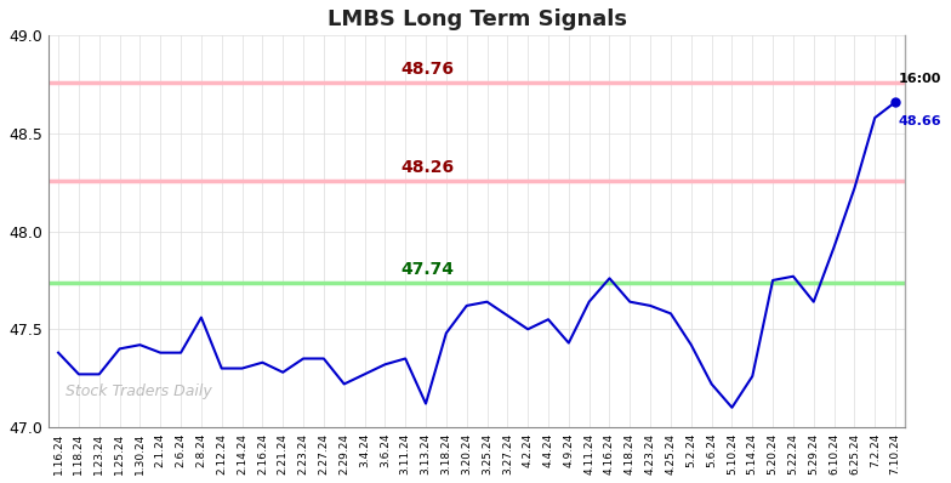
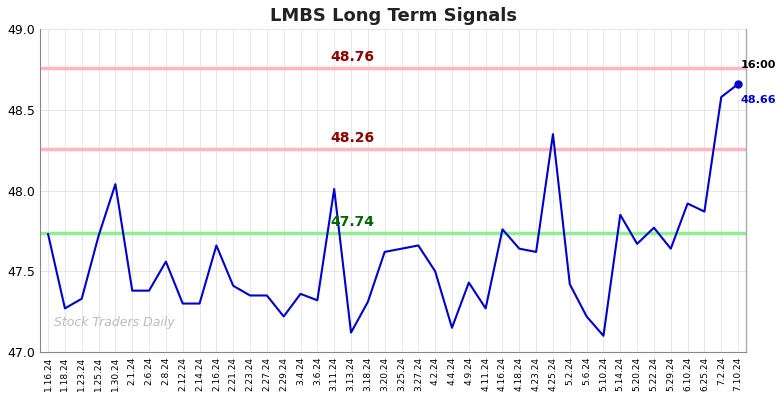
1.16.24: 47.38 -> 47.73
1.23.24: 47.27 -> 47.33
1.25.24: 47.40 -> 47.72
1.30.24: 47.42 -> 48.04
2.16.24: 47.33 -> 47.66
2.21.24: 47.28 -> 47.41
3.4.24: 47.27 -> 47.36
3.11.24: 47.35 -> 48.01
3.18.24: 47.48 -> 47.31
3.27.24: 47.57 -> 47.66
4.4.24: 47.55 -> 47.15
4.11.24: 47.64 -> 47.27
4.25.24: 47.58 -> 48.35
5.14.24: 47.26 -> 47.85
5.20.24: 47.75 -> 47.67
6.25.24: 48.22 -> 47.87
